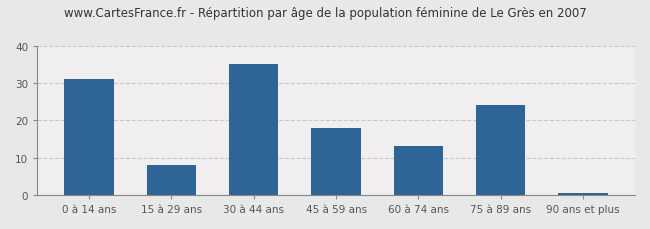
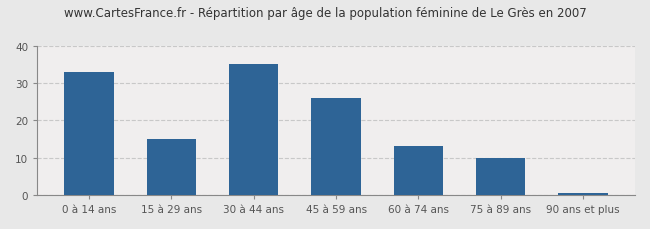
0 à 14 ans: 31.0 -> 33.0
15 à 29 ans: 8.0 -> 15.0
45 à 59 ans: 18.0 -> 26.0
75 à 89 ans: 24.0 -> 10.0
